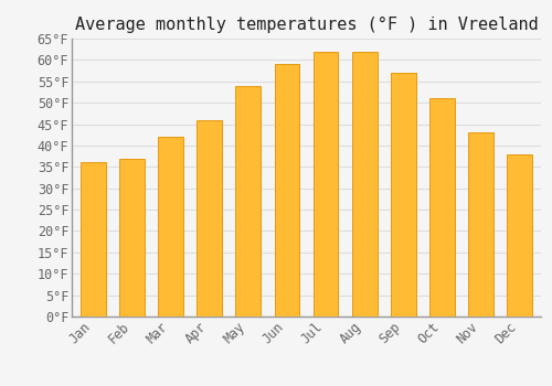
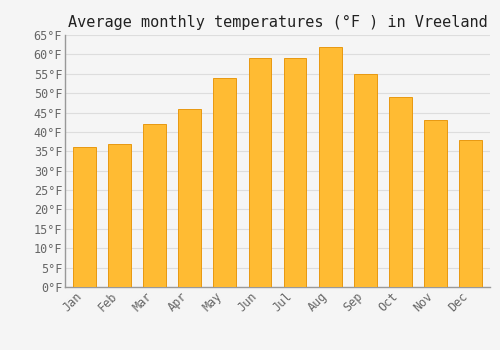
Jul: 62°F -> 59°F
Sep: 57°F -> 55°F
Oct: 51°F -> 49°F
